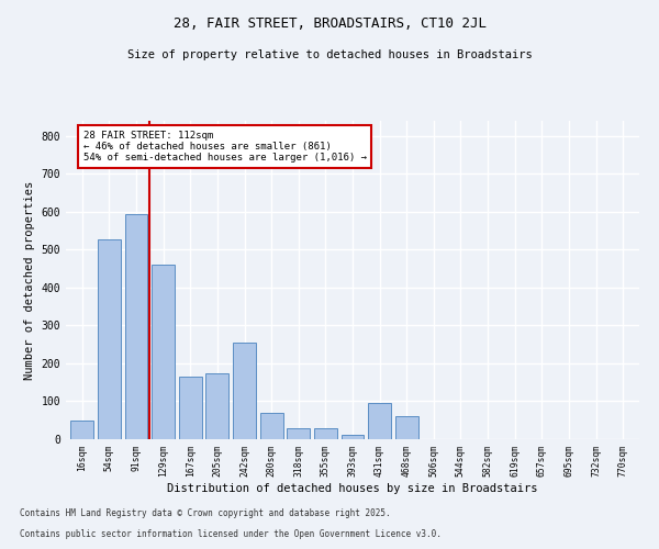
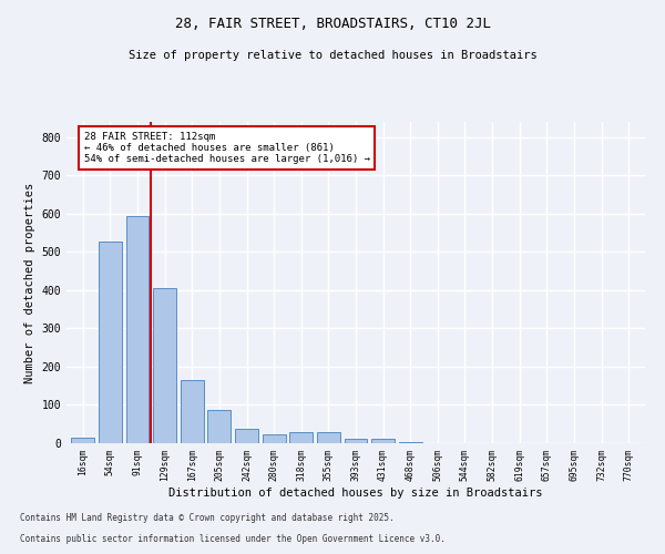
16sqm: 50 -> 15
129sqm: 460 -> 405
205sqm: 175 -> 88
242sqm: 255 -> 37
280sqm: 70 -> 22
431sqm: 95 -> 13
468sqm: 60 -> 4
